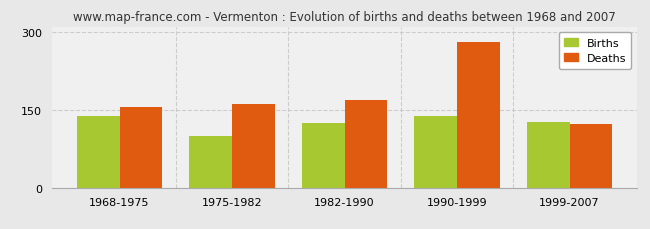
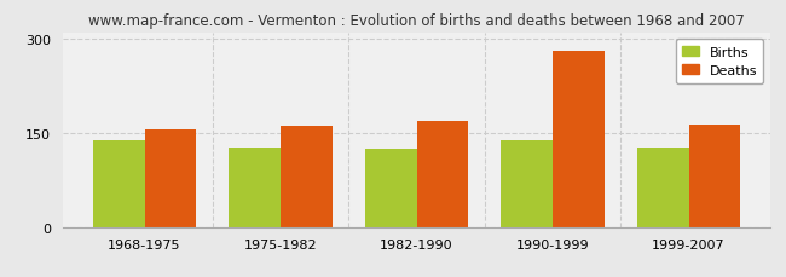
Births/1975-1982: 100 -> 127
Deaths/1999-2007: 122 -> 163
